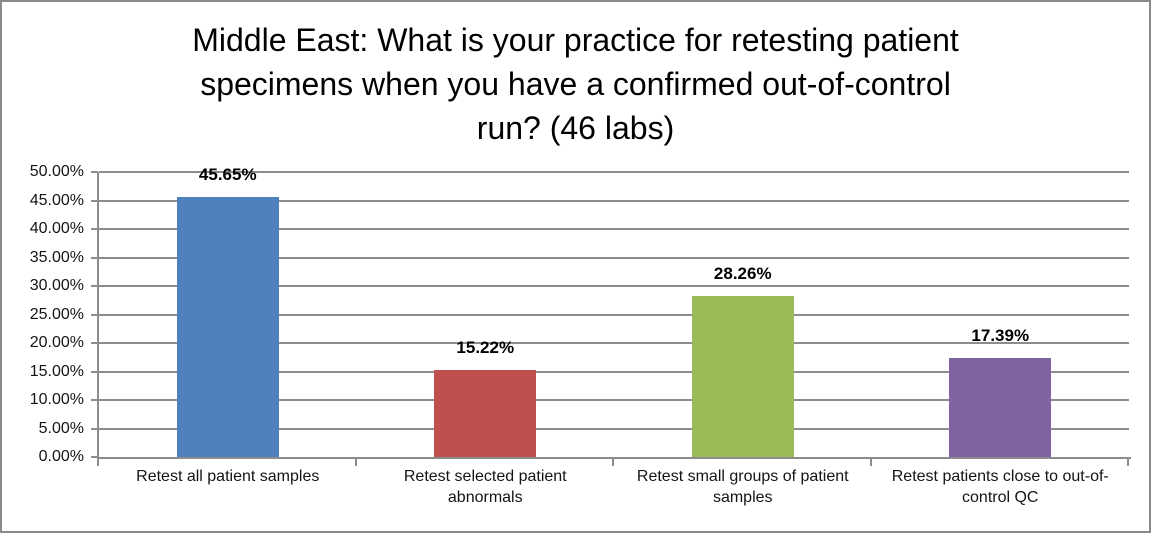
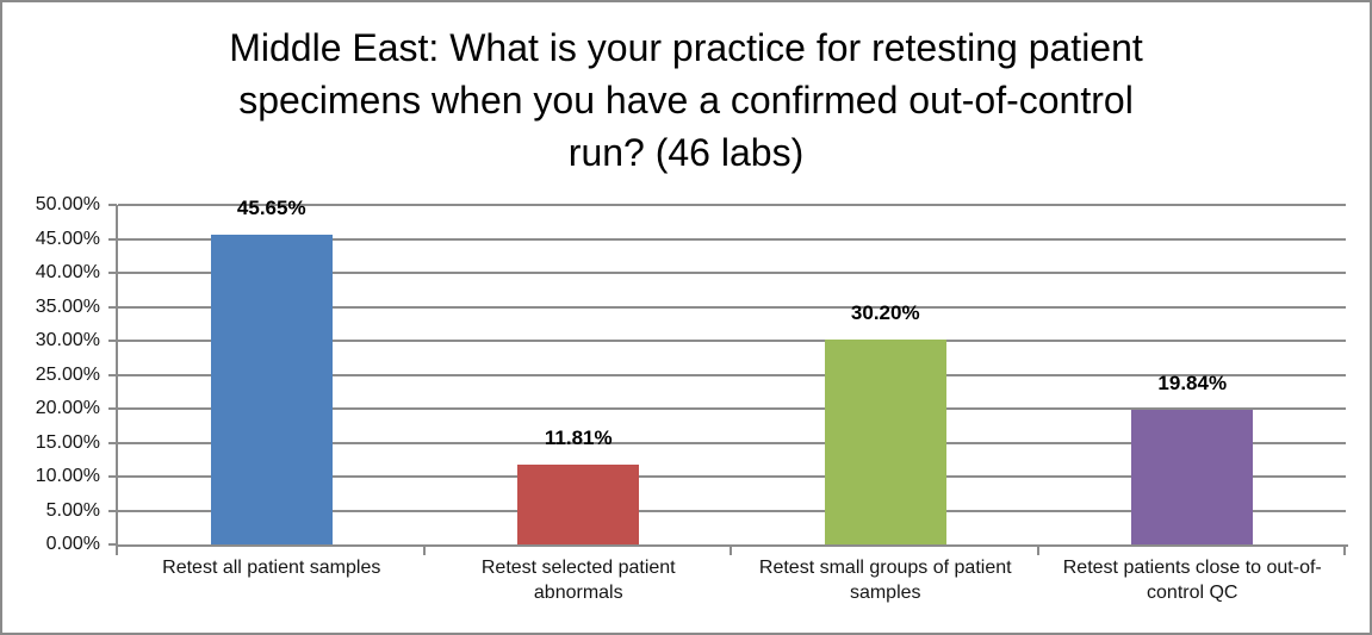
Retest selected patient abnormals: 15.22% -> 11.81%
Retest small groups of patient samples: 28.26% -> 30.20%
Retest patients close to out-of-control QC: 17.39% -> 19.84%
